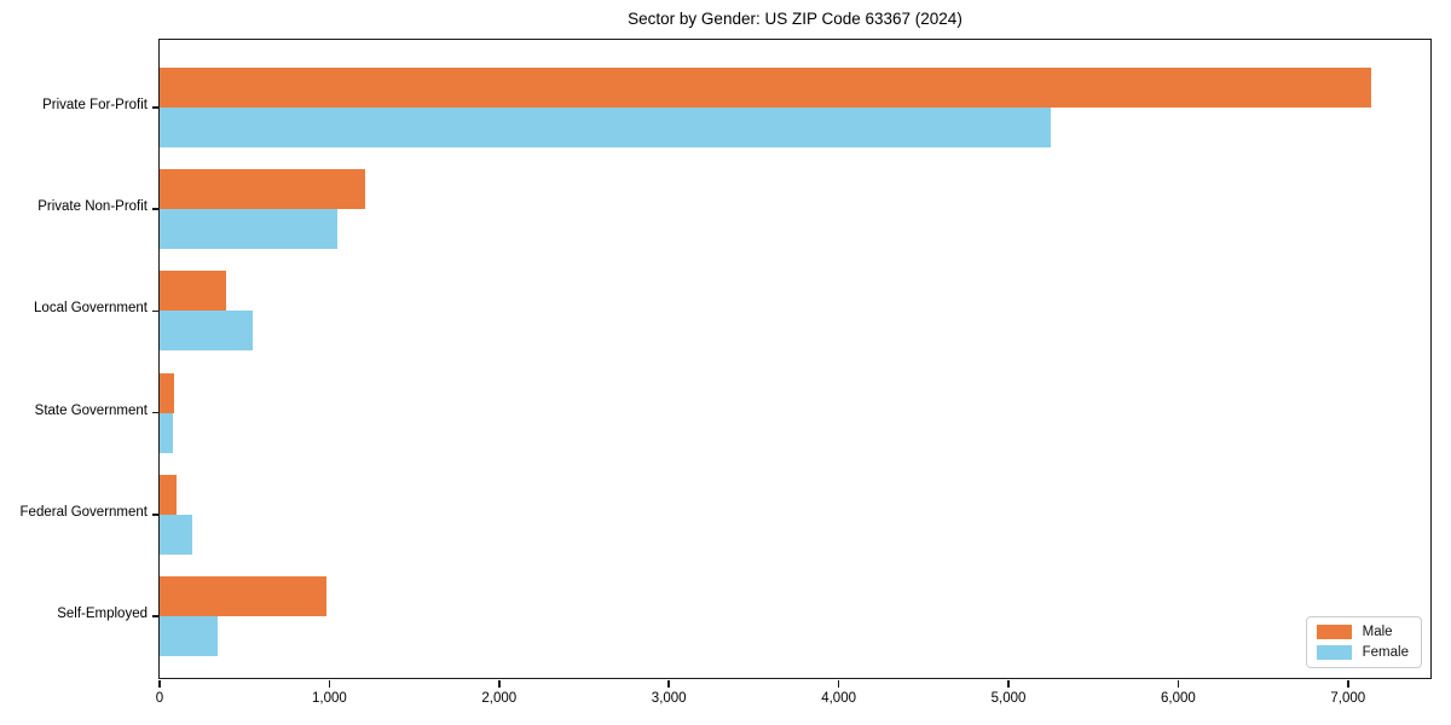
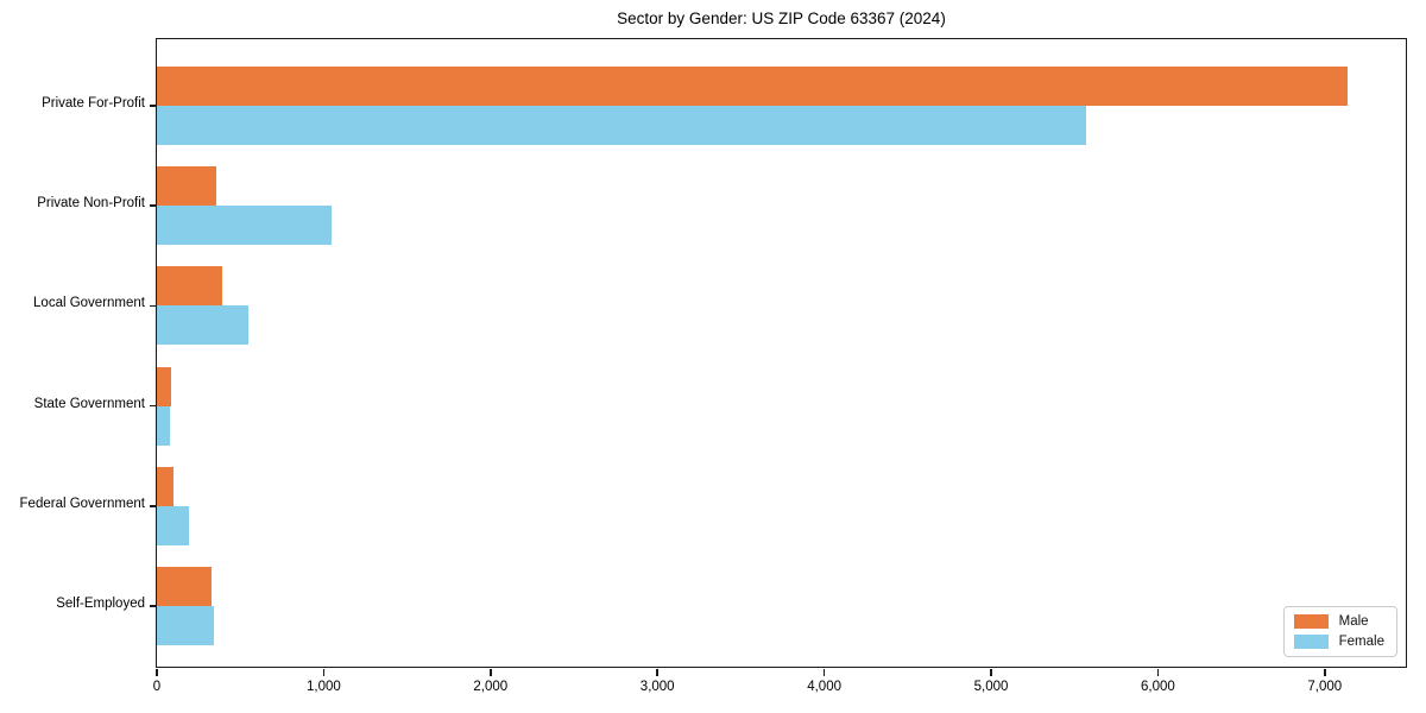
Female/Private For-Profit: 5250 -> 5570
Male/Private Non-Profit: 1210 -> 360
Male/Self-Employed: 980 -> 330
